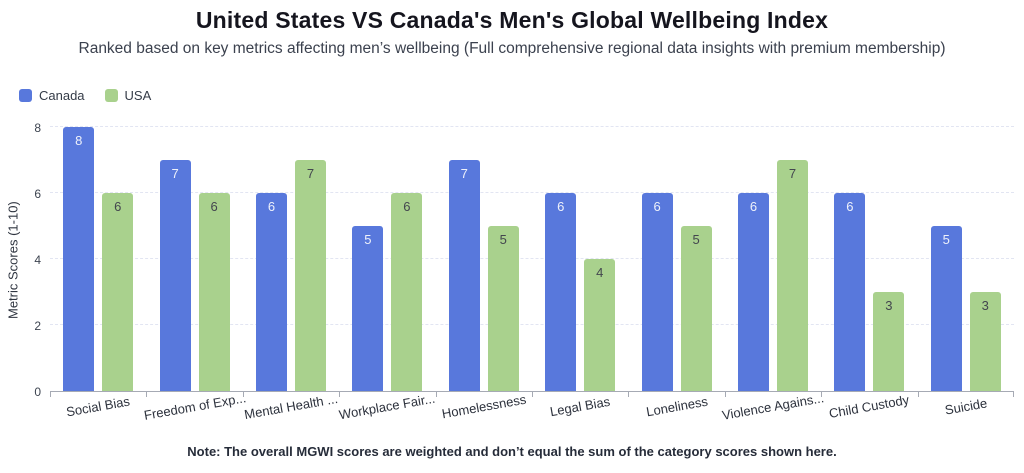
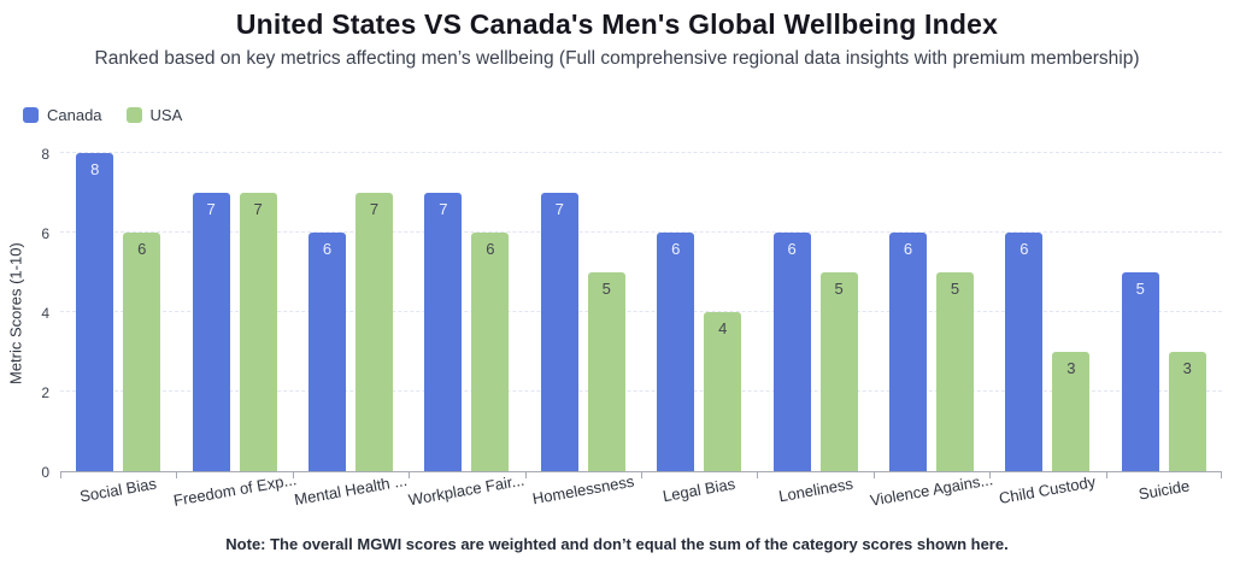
USA/Freedom of Exp...: 6 -> 7
Canada/Workplace Fair...: 5 -> 7
USA/Violence Agains...: 7 -> 5
